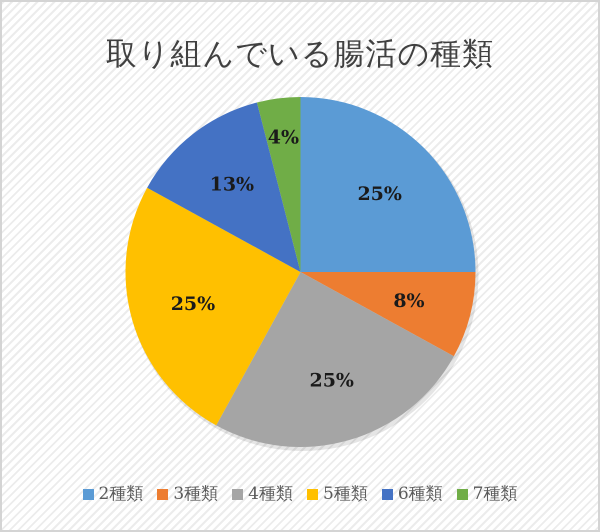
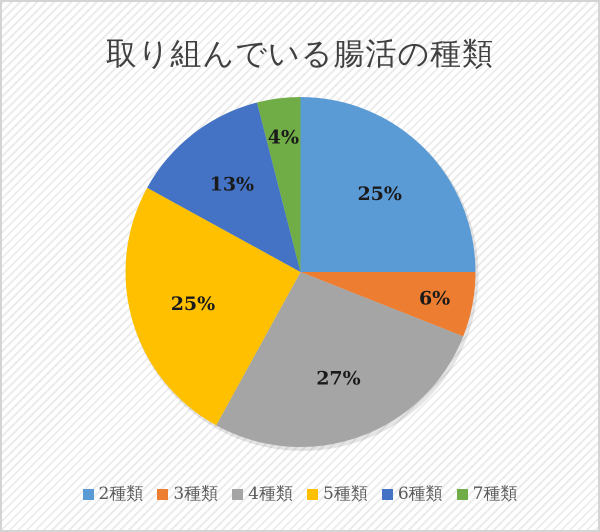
3種類: 8% -> 6%
4種類: 25% -> 27%
